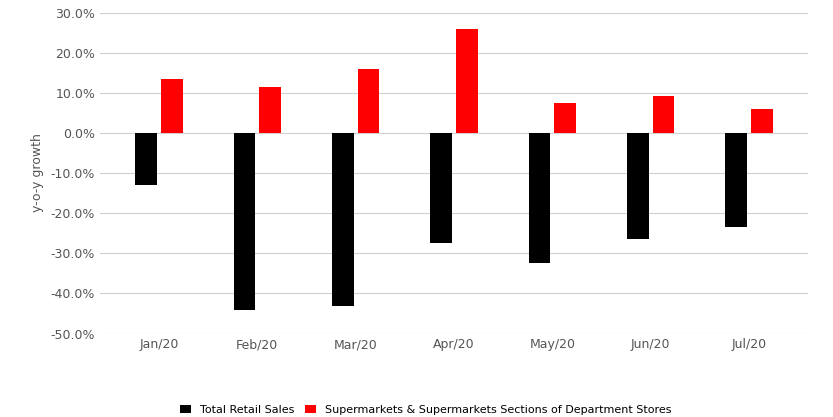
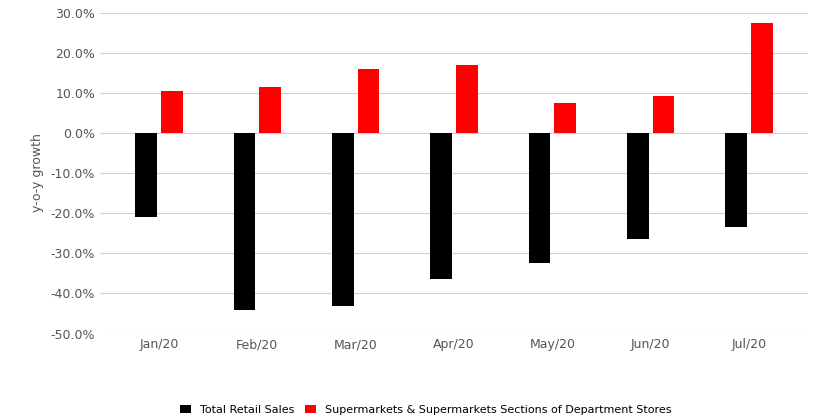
Total Retail Sales/Jan/20: -13.0% -> -21.0%
Supermarkets & Supermarkets Sections of Department Stores/Jan/20: 13.5% -> 10.5%
Total Retail Sales/Apr/20: -27.5% -> -36.5%
Supermarkets & Supermarkets Sections of Department Stores/Apr/20: 26.0% -> 17.0%
Supermarkets & Supermarkets Sections of Department Stores/Jul/20: 6.0% -> 27.5%
